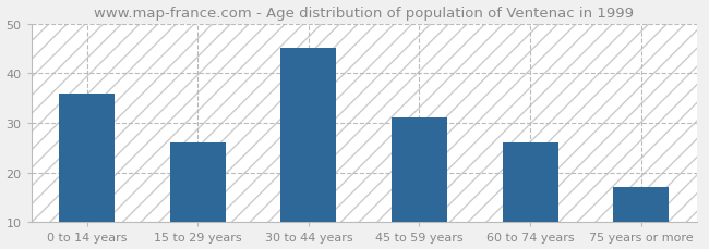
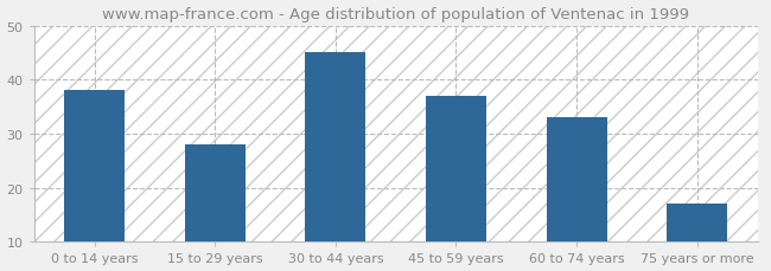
0 to 14 years: 36 -> 38
15 to 29 years: 26 -> 28
45 to 59 years: 31 -> 37
60 to 74 years: 26 -> 33
